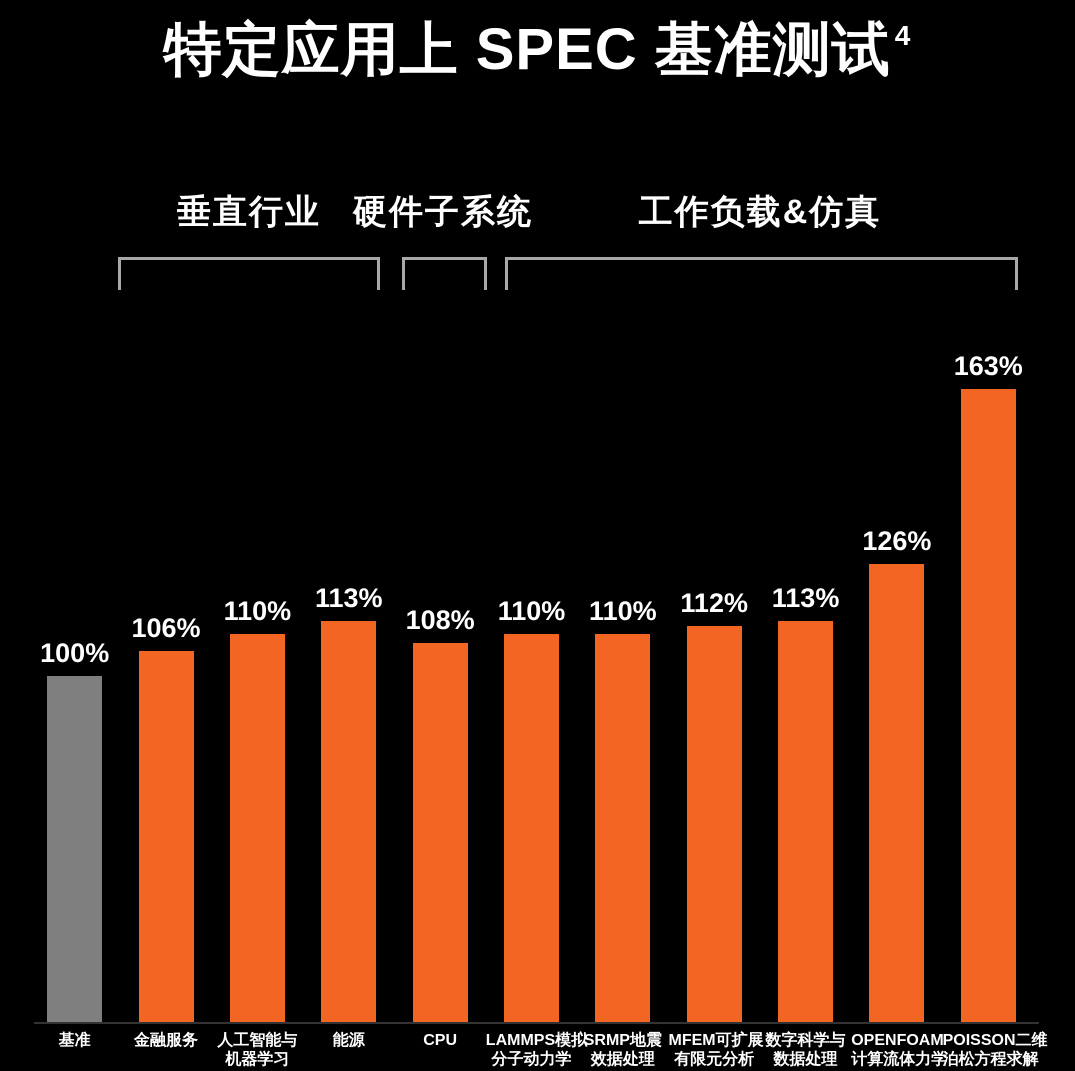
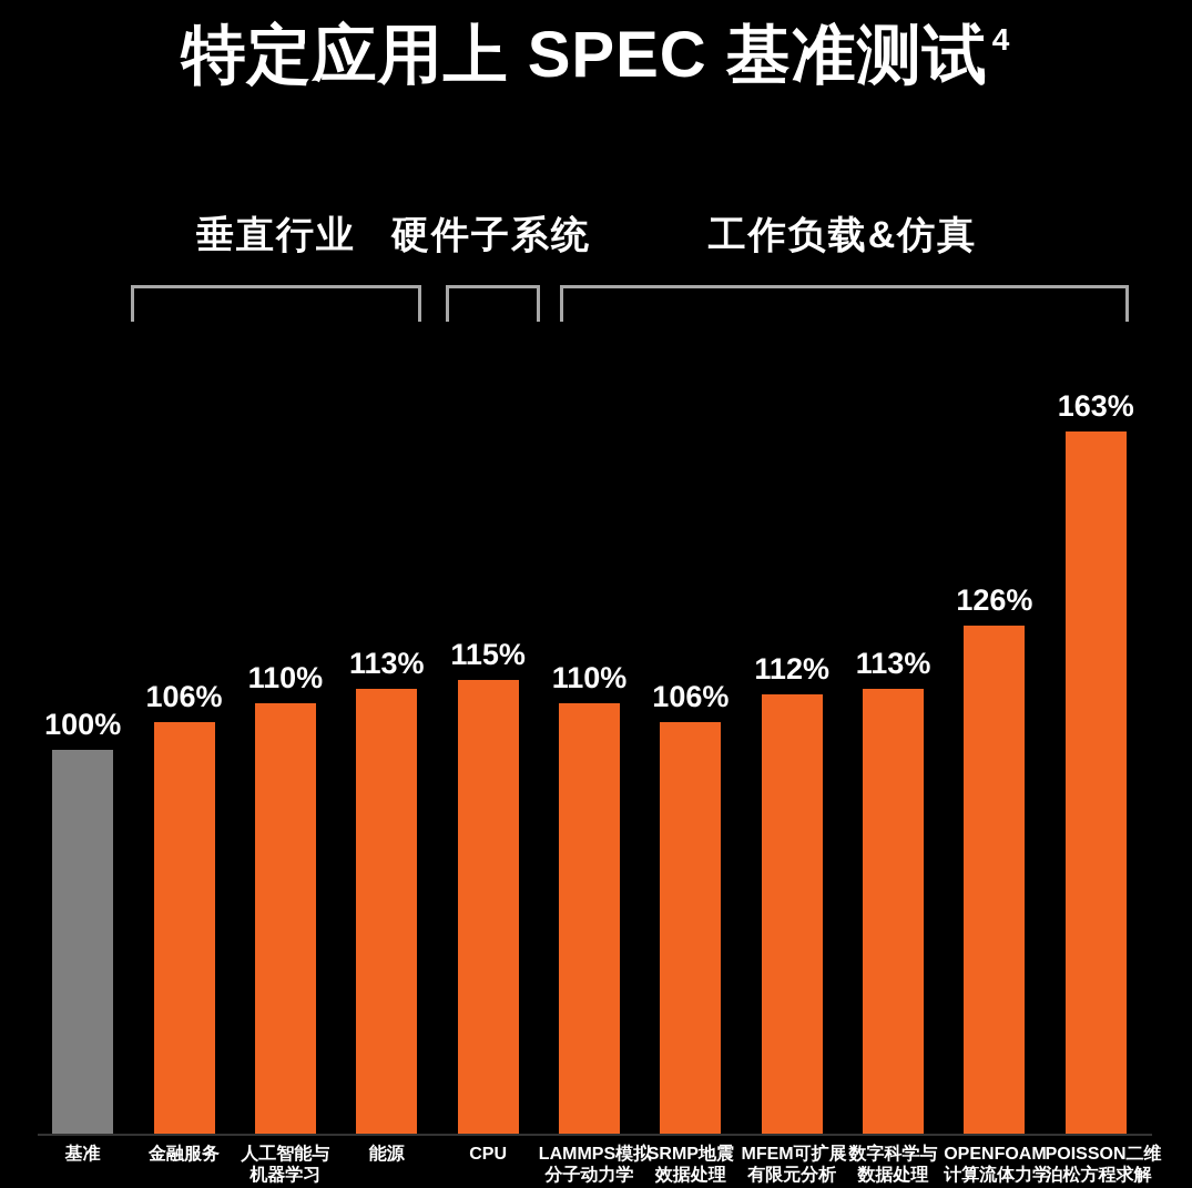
CPU: 108% -> 115%
SRMP地震 效据处理: 110% -> 106%
